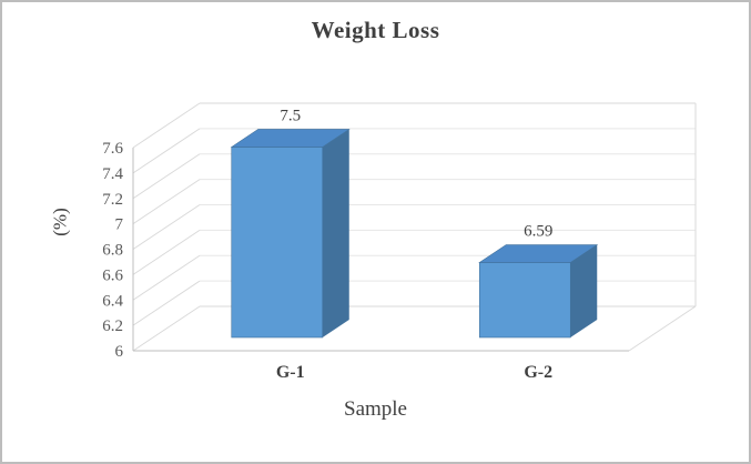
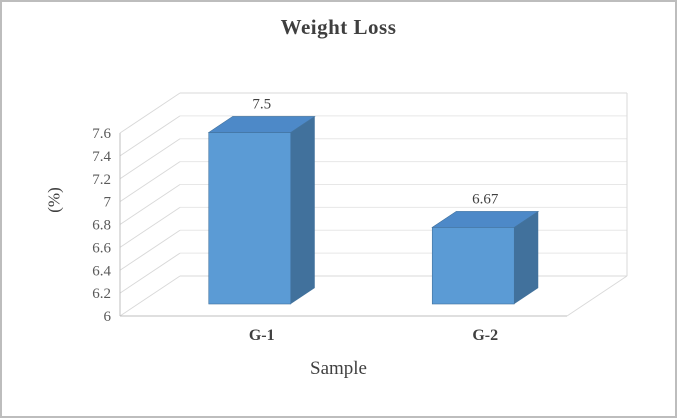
G-2: 6.59 -> 6.67
